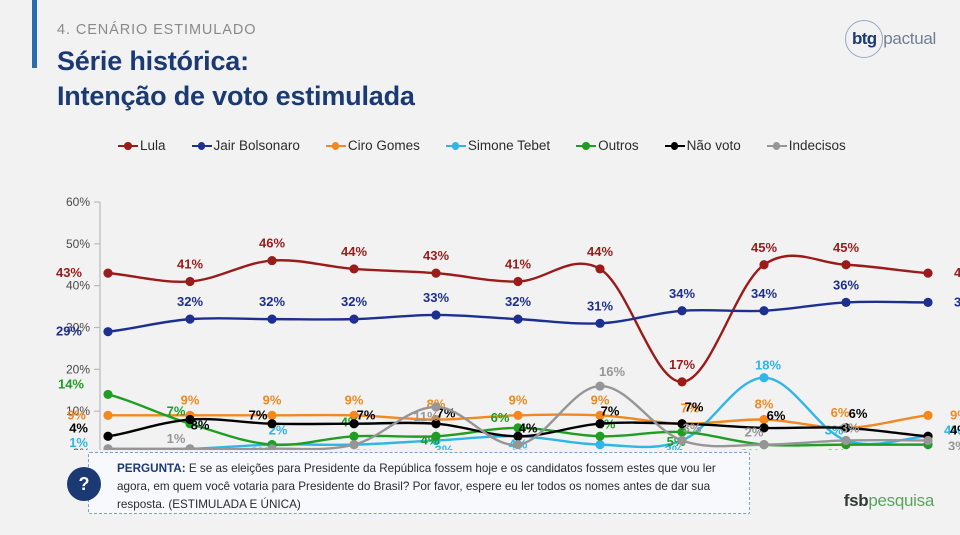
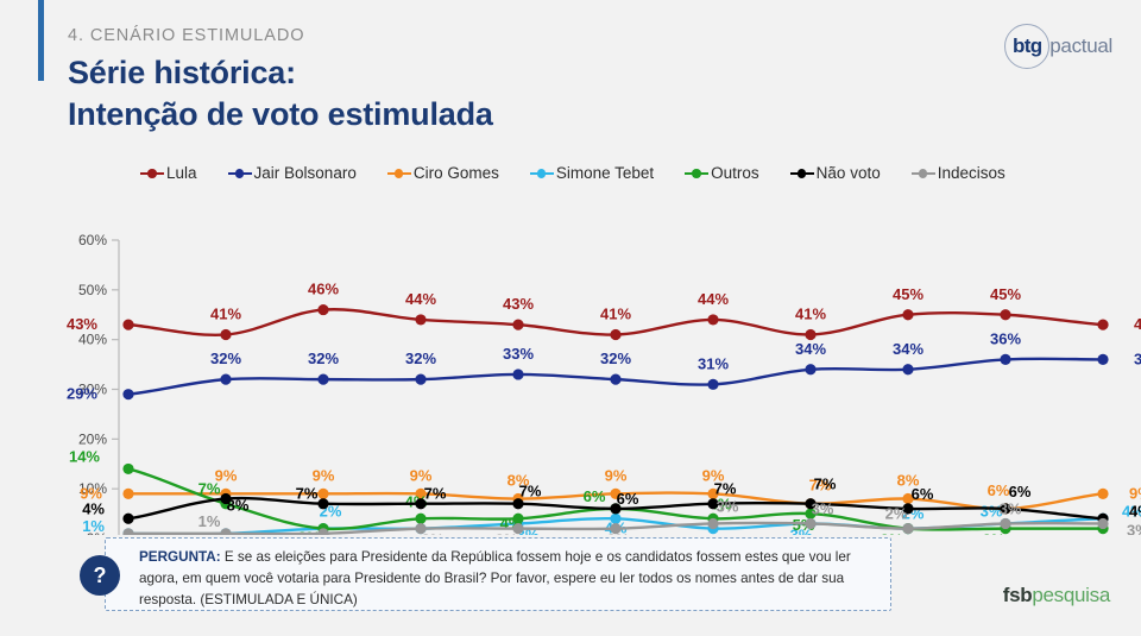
Indecisos/27jun: 11% -> 2%
Não voto/11jul: 4% -> 6%
Indecisos/25jul: 16% -> 3%
Lula/08ago: 17% -> 41%
Simone Tebet/15ago: 18% -> 2%
